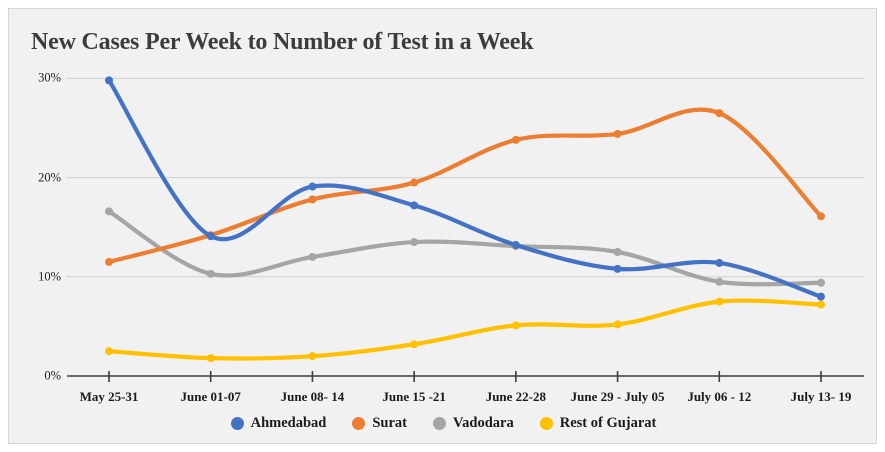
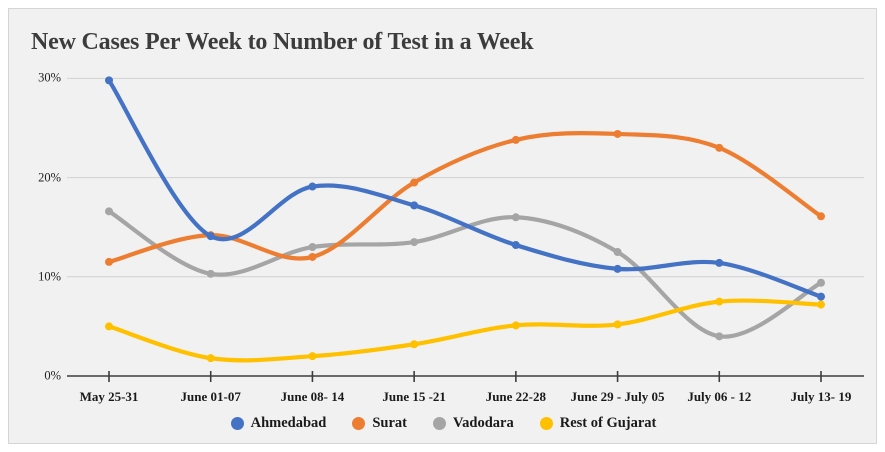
Rest of Gujarat/May 25-31: 2% -> 5%
Surat/June 08- 14: 18% -> 12%
Vadodara/June 08- 14: 12% -> 13%
Vadodara/June 22-28: 13% -> 16%
Surat/July 06 - 12: 26% -> 23%
Vadodara/July 06 - 12: 10% -> 4%
